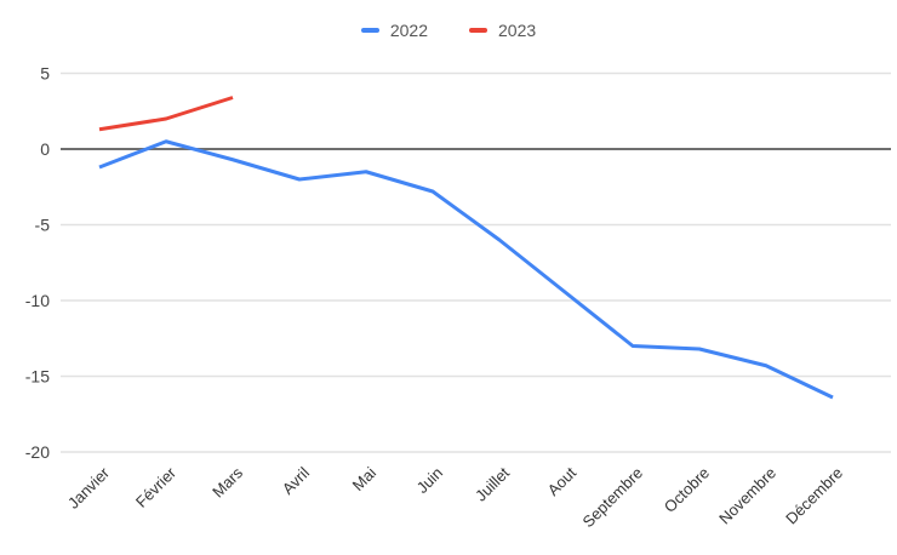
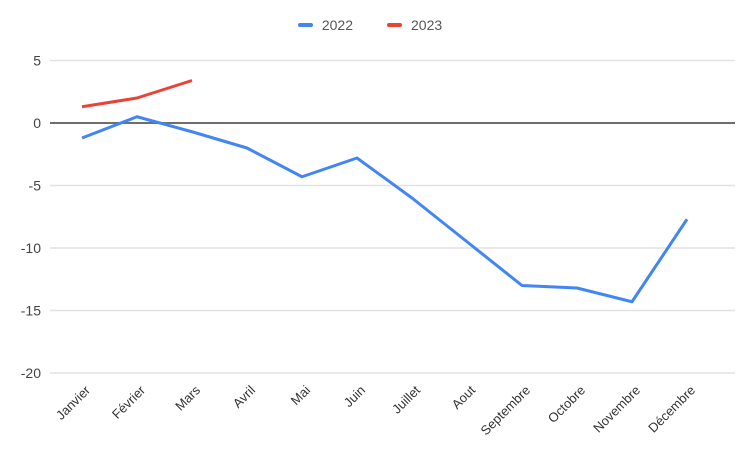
2022/Mai: -1.5 -> -4.3
2022/Décembre: -16.4 -> -7.7
